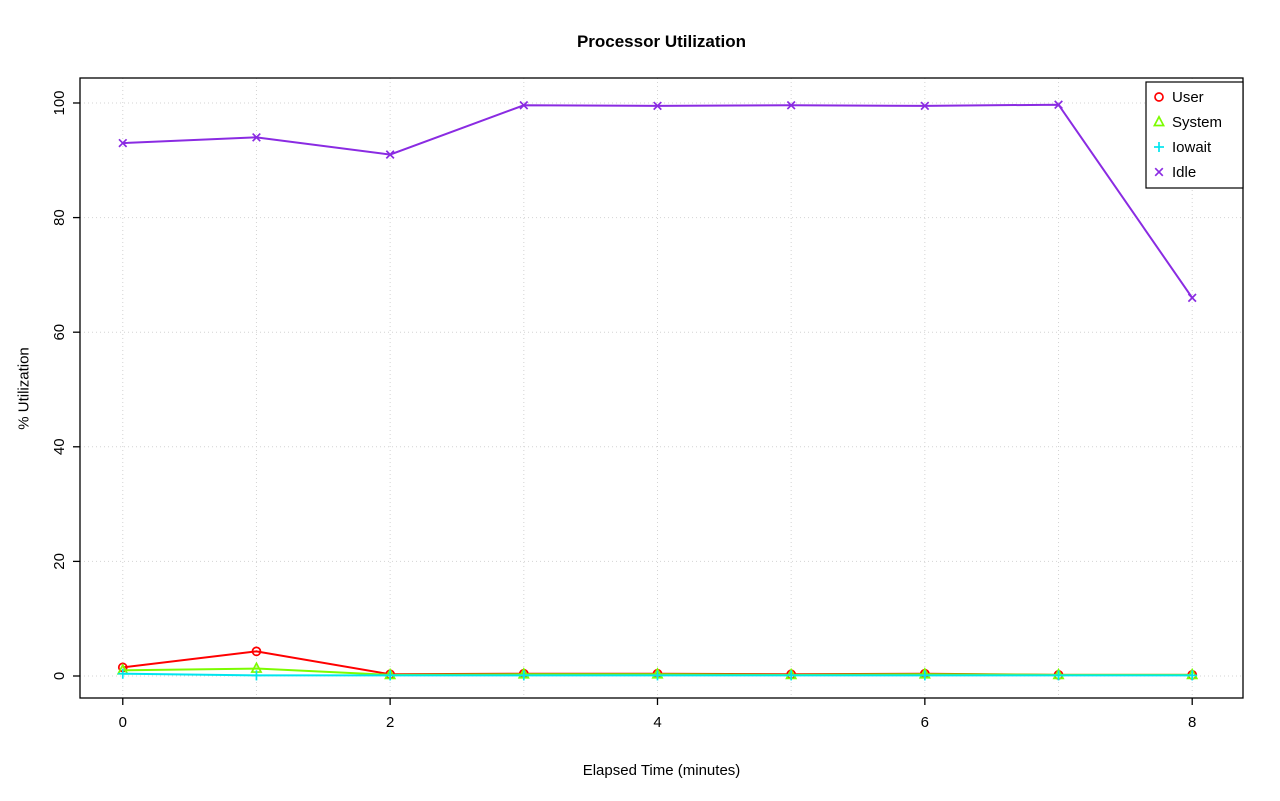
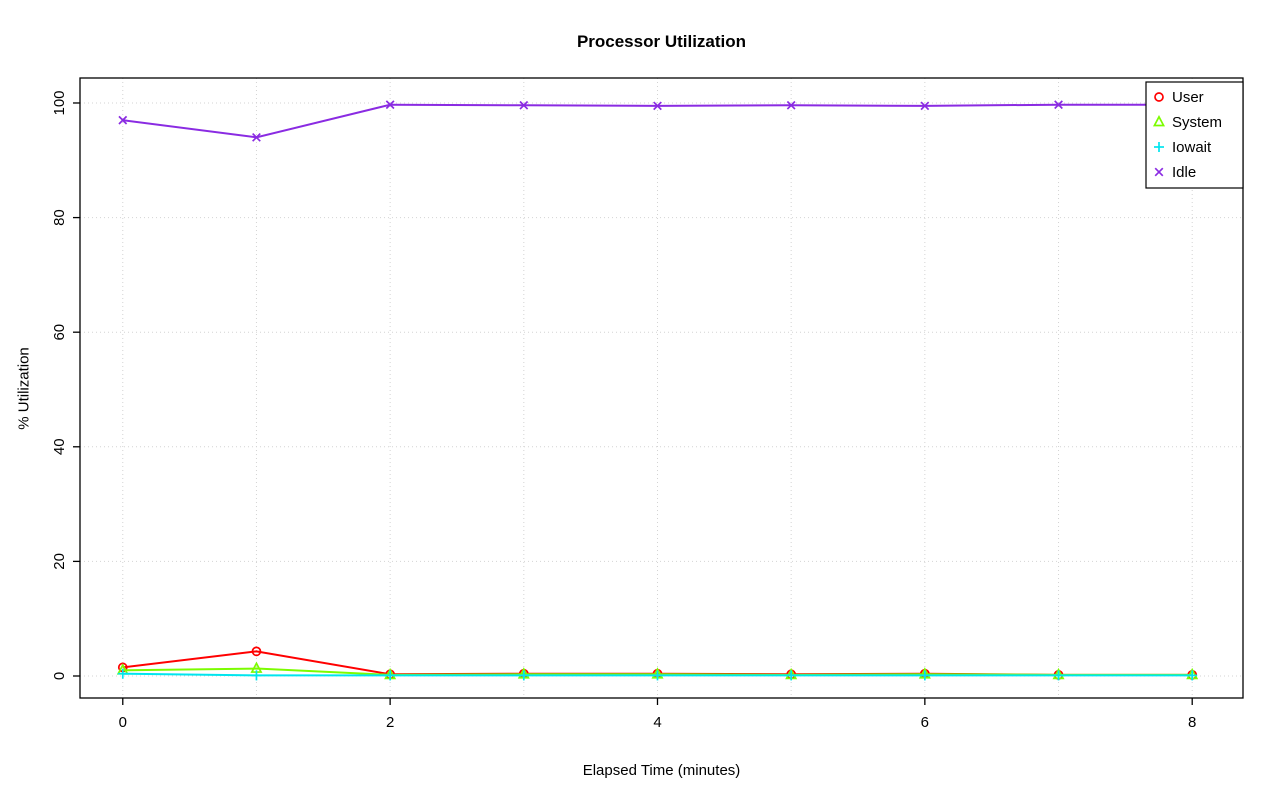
Idle/0: 93 -> 97
Idle/2: 91 -> 100
Idle/8: 66 -> 100
